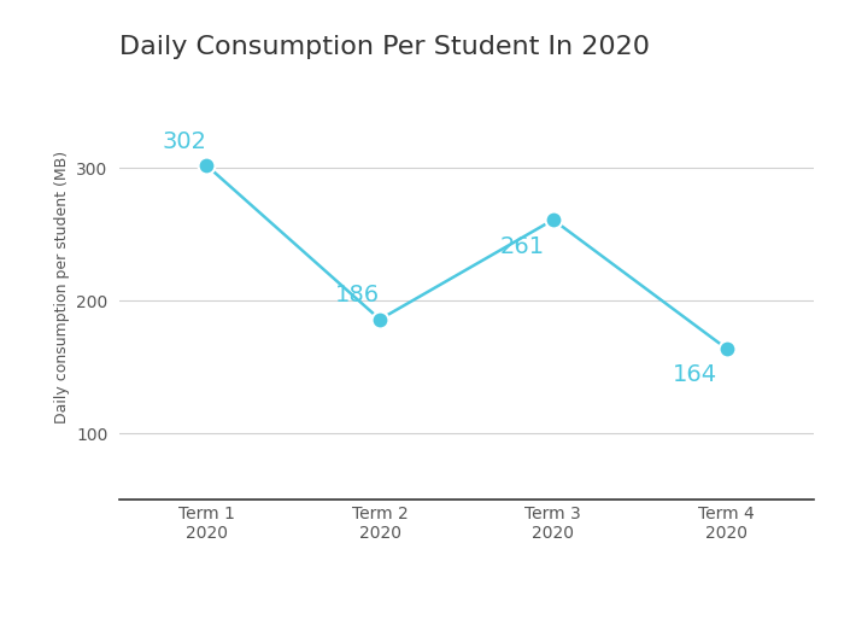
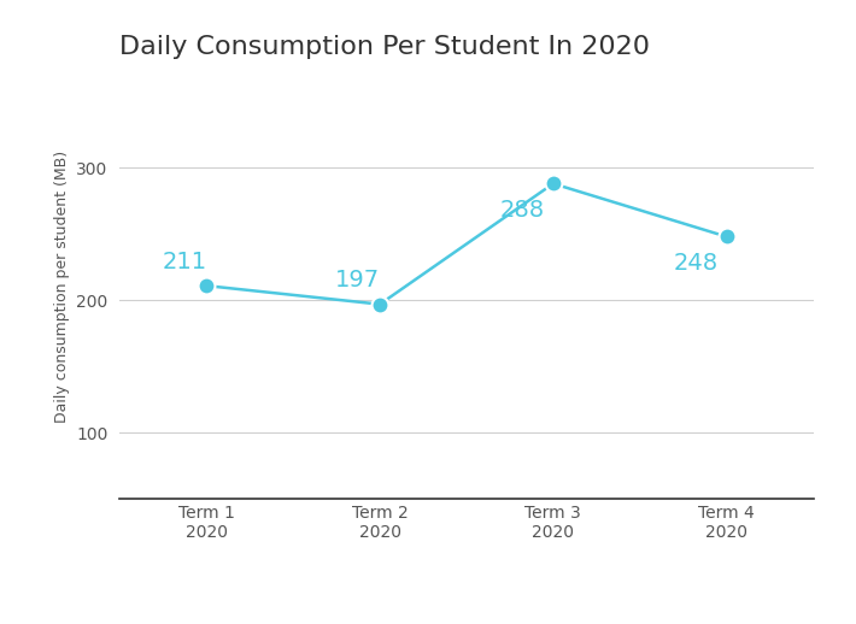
Term 1 2020: 302 -> 211
Term 2 2020: 186 -> 197
Term 3 2020: 261 -> 288
Term 4 2020: 164 -> 248
